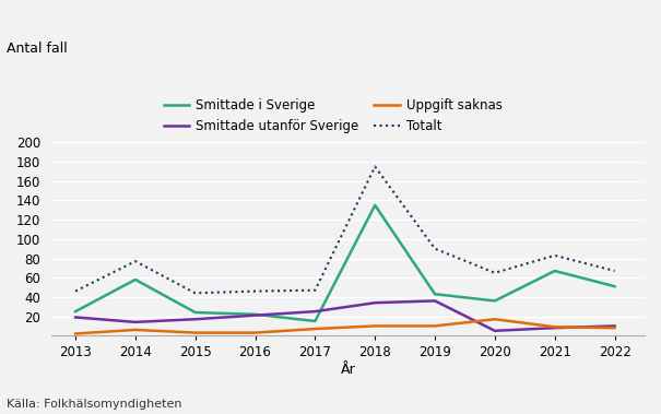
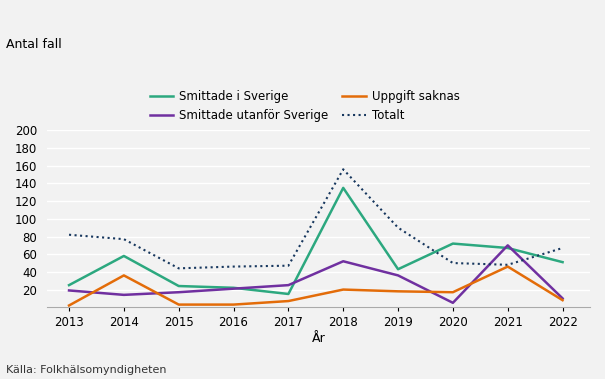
Totalt/2013: 46 -> 82
Uppgift saknas/2014: 6 -> 36
Smittade utanför Sverige/2018: 34 -> 52
Uppgift saknas/2018: 10 -> 20
Totalt/2018: 175 -> 156
Uppgift saknas/2019: 10 -> 18
Smittade i Sverige/2020: 36 -> 72
Totalt/2020: 65 -> 50
Smittade utanför Sverige/2021: 8 -> 70
Uppgift saknas/2021: 9 -> 46
Totalt/2021: 83 -> 48
